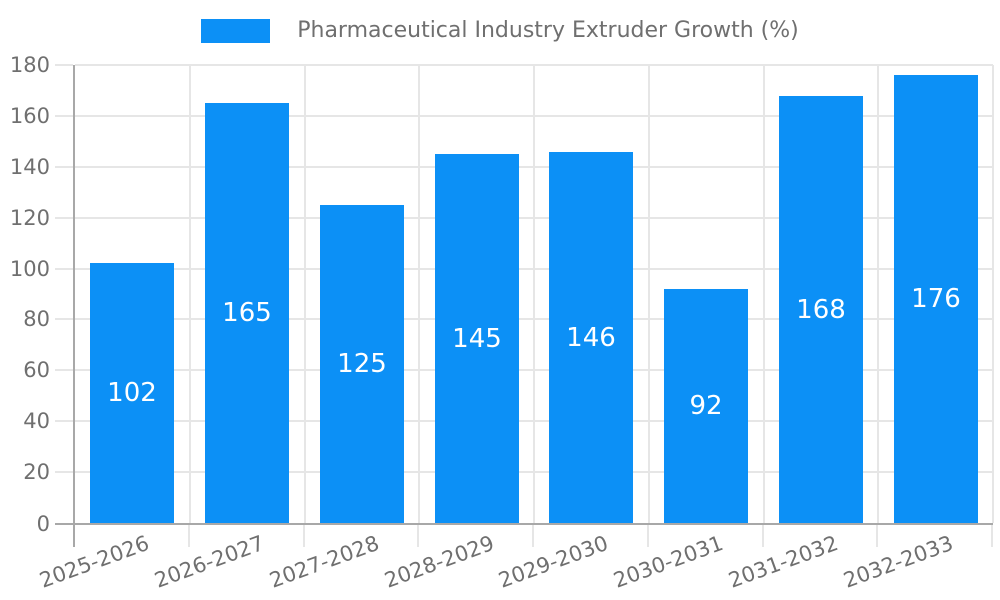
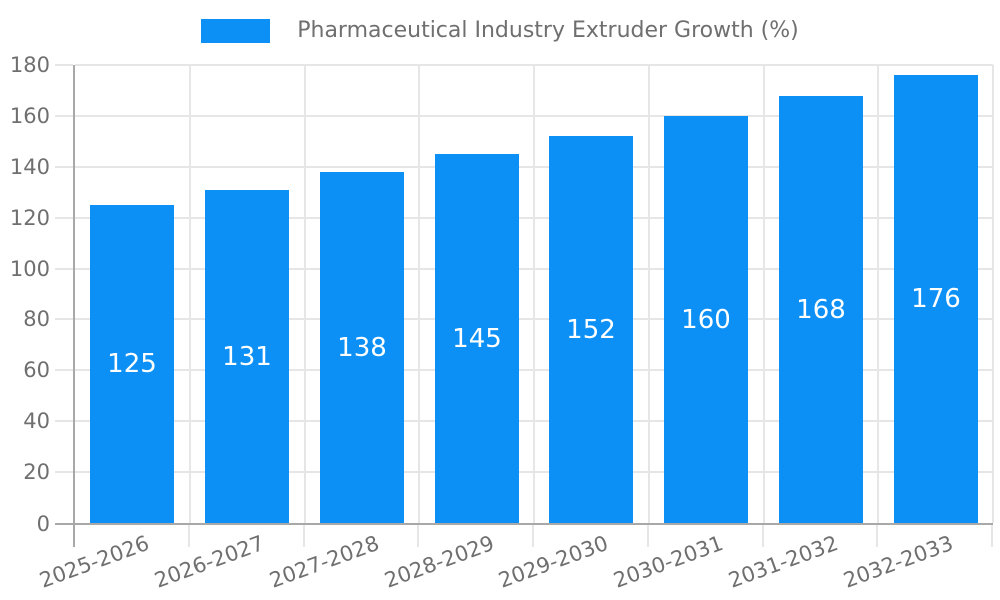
2025-2026: 102 -> 125
2026-2027: 165 -> 131
2027-2028: 125 -> 138
2029-2030: 146 -> 152
2030-2031: 92 -> 160
